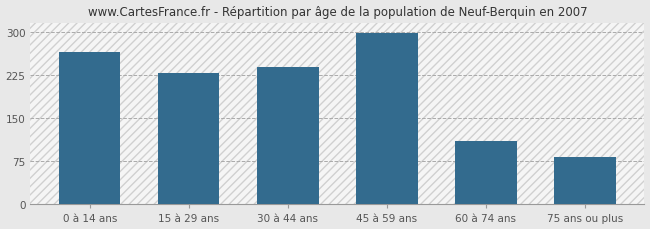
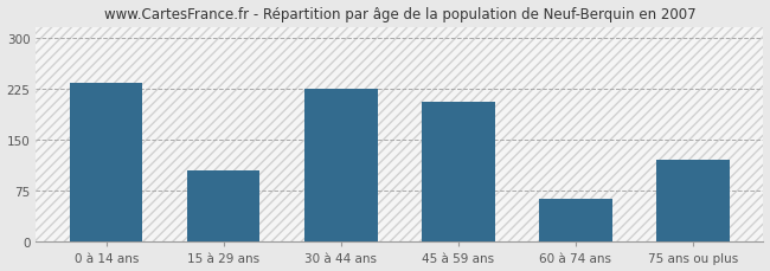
0 à 14 ans: 265 -> 234
15 à 29 ans: 228 -> 104
30 à 44 ans: 238 -> 224
45 à 59 ans: 298 -> 206
60 à 74 ans: 110 -> 64
75 ans ou plus: 83 -> 120
